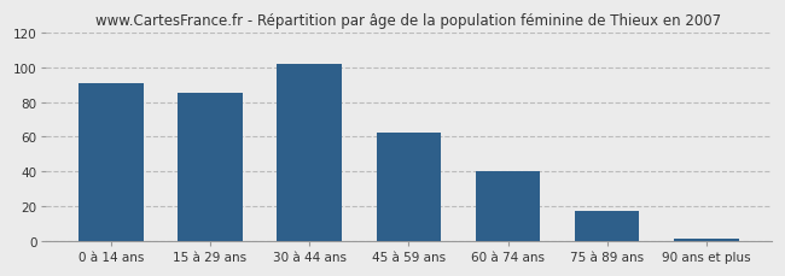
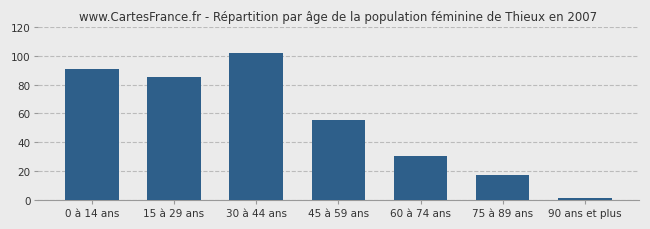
45 à 59 ans: 62 -> 55
60 à 74 ans: 40 -> 30
